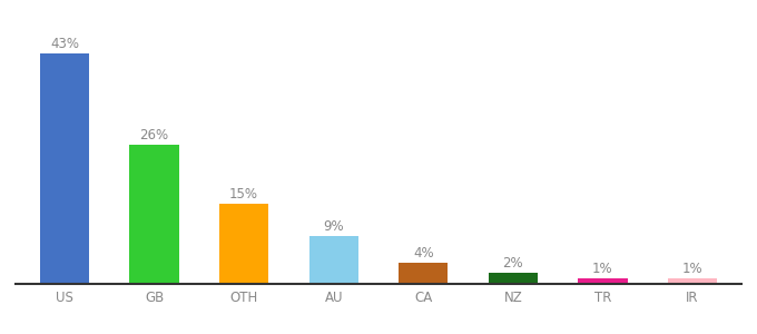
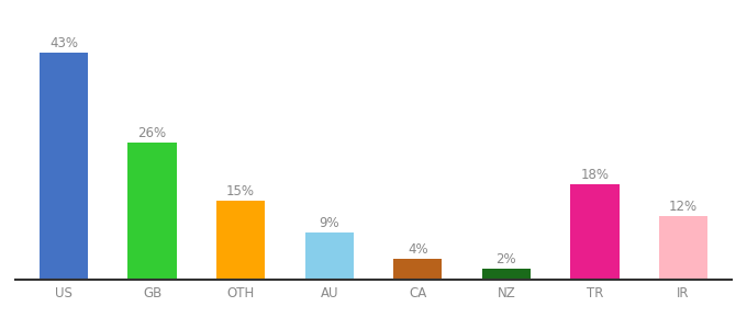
TR: 1% -> 18%
IR: 1% -> 12%
